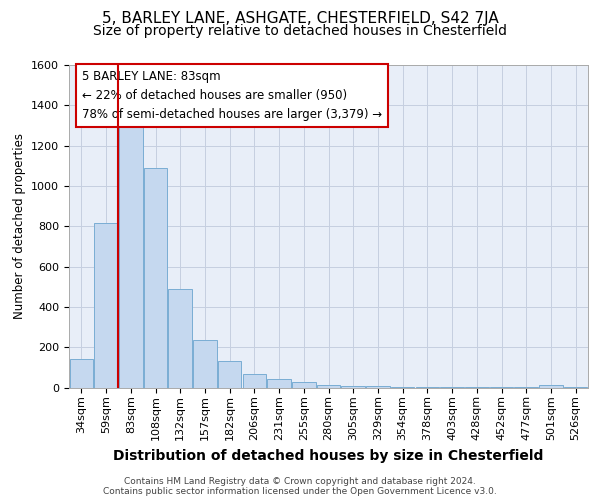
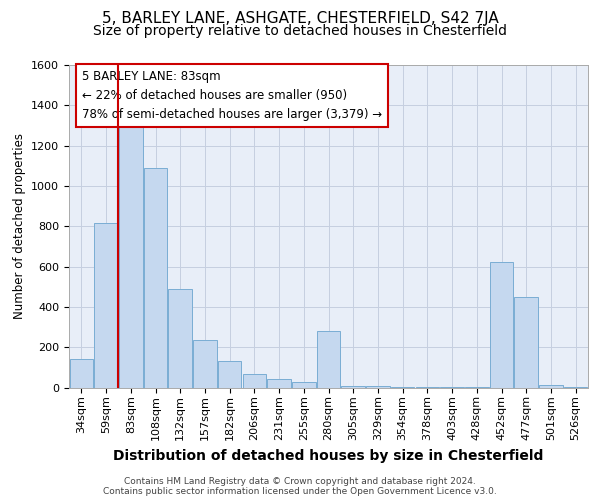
280sqm: 13 -> 280
452sqm: 1 -> 625
477sqm: 1 -> 450
